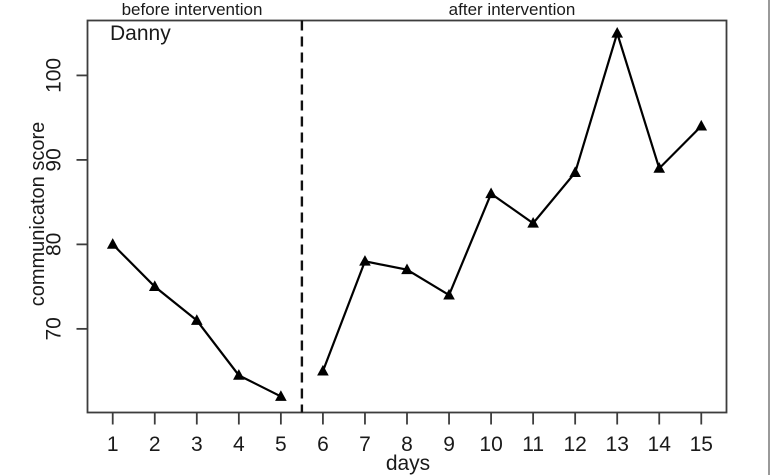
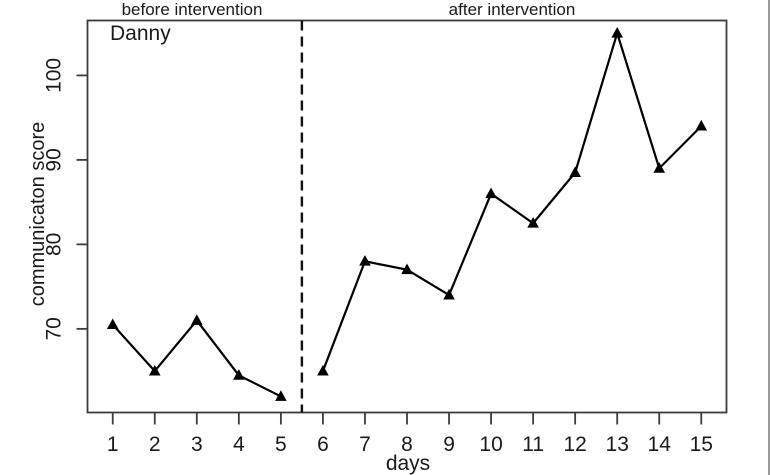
1: 80 -> 70
2: 75 -> 65
